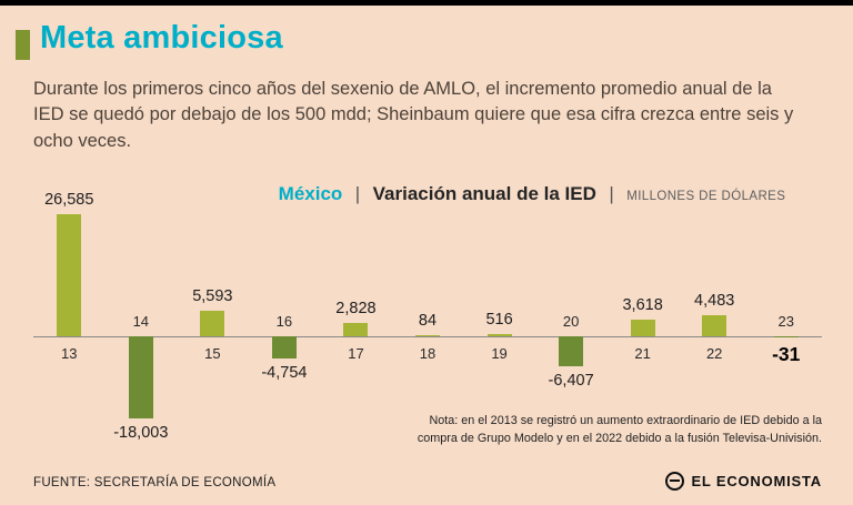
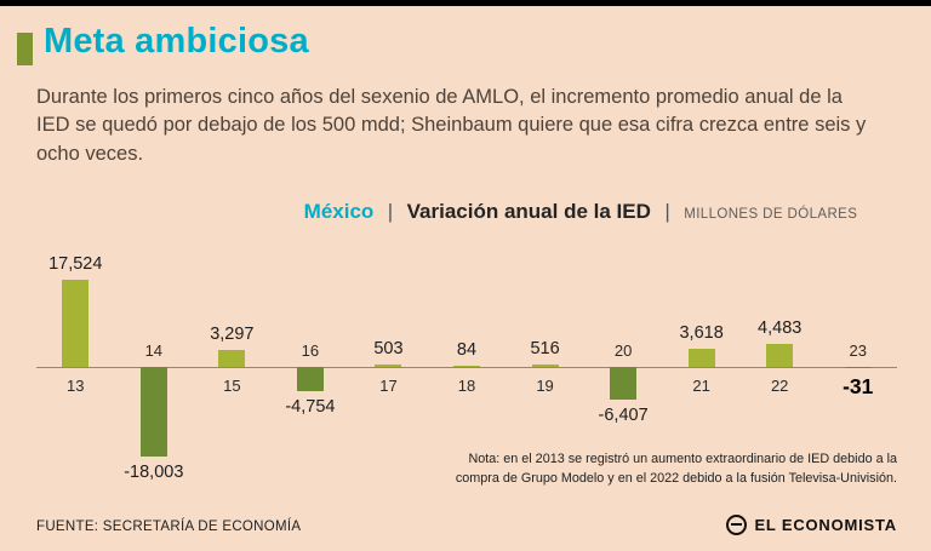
13: 26,585 -> 17,524
15: 5,593 -> 3,297
17: 2,828 -> 503
